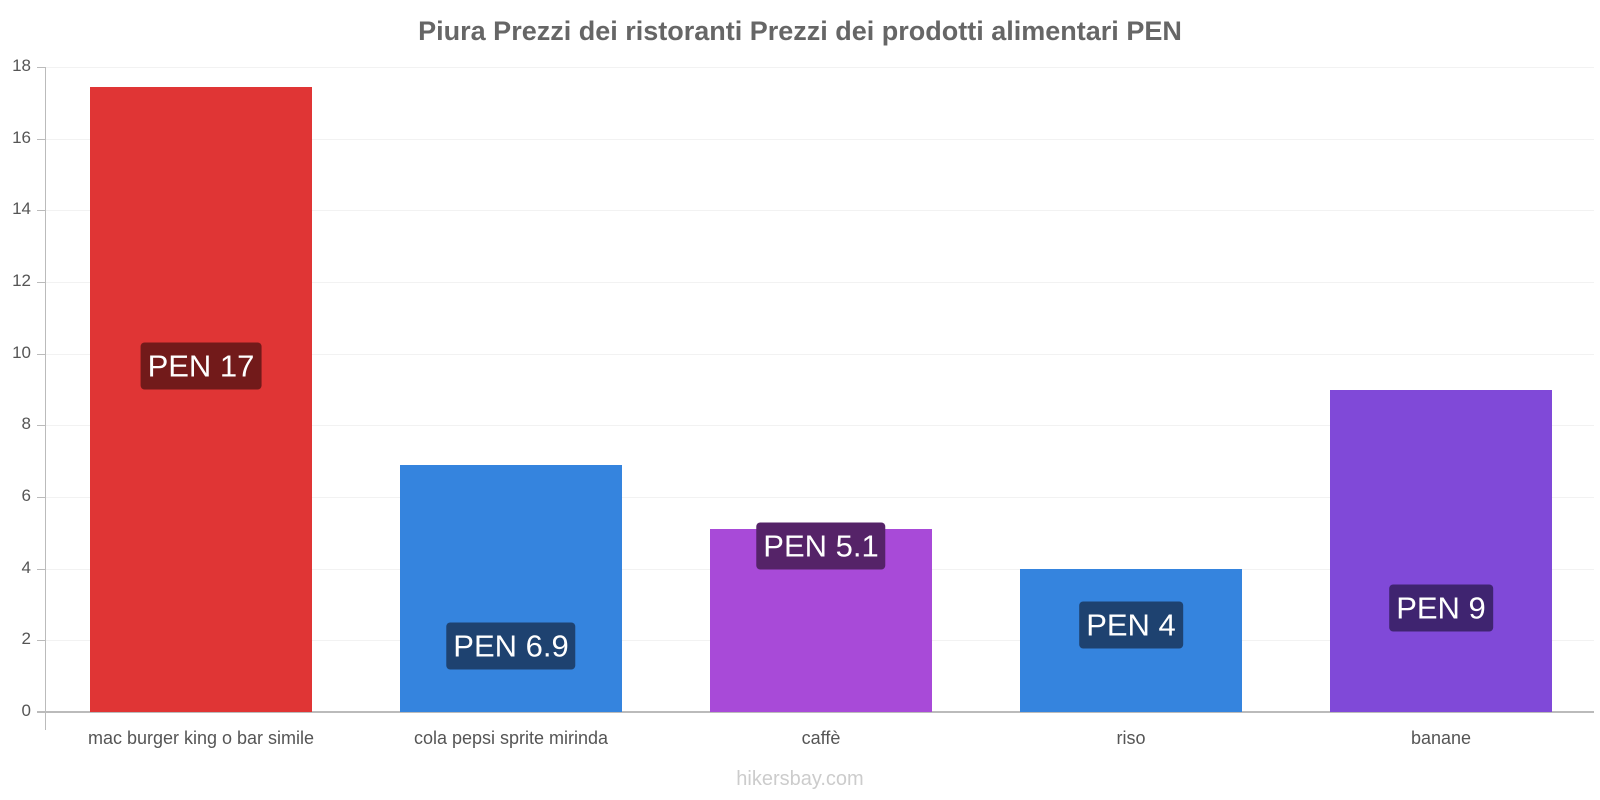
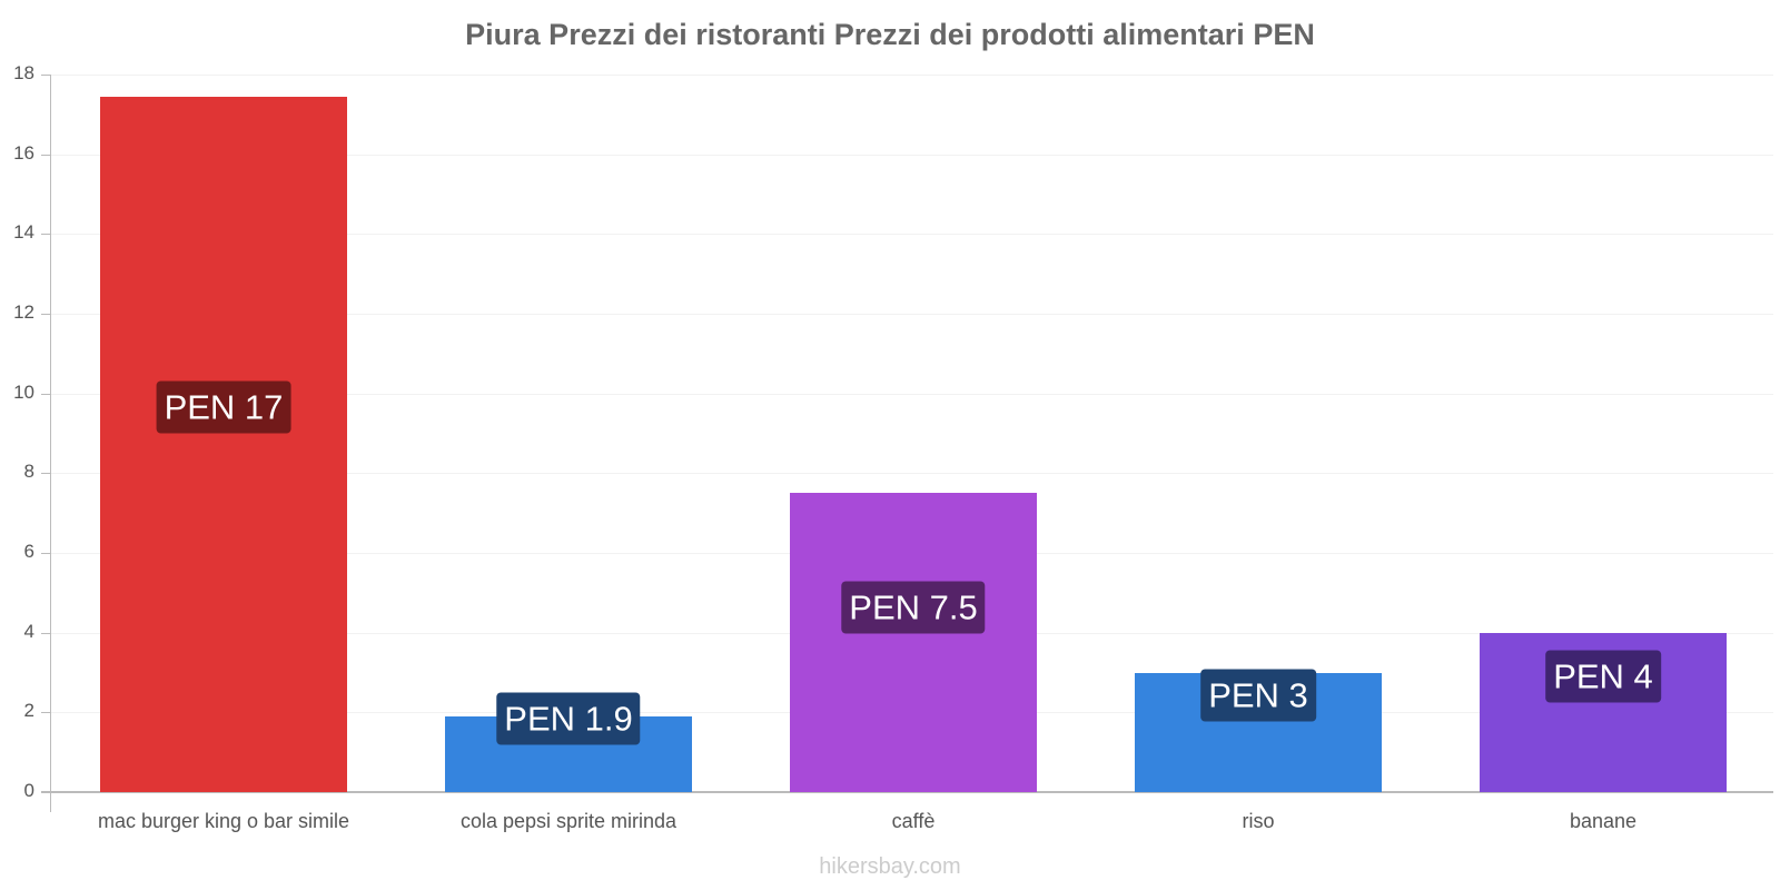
cola pepsi sprite mirinda: 6.9 -> 1.9
caffè: 5.1 -> 7.5
riso: 4 -> 3
banane: 9 -> 4
